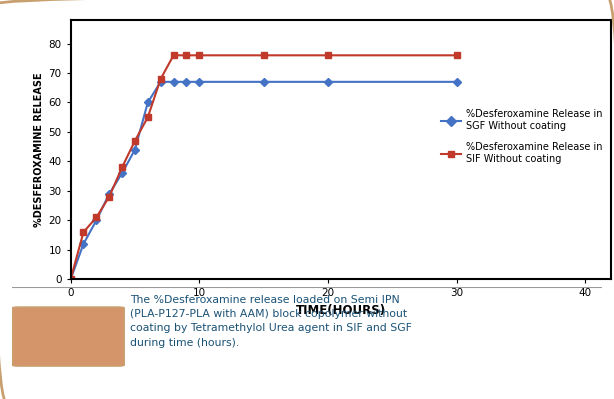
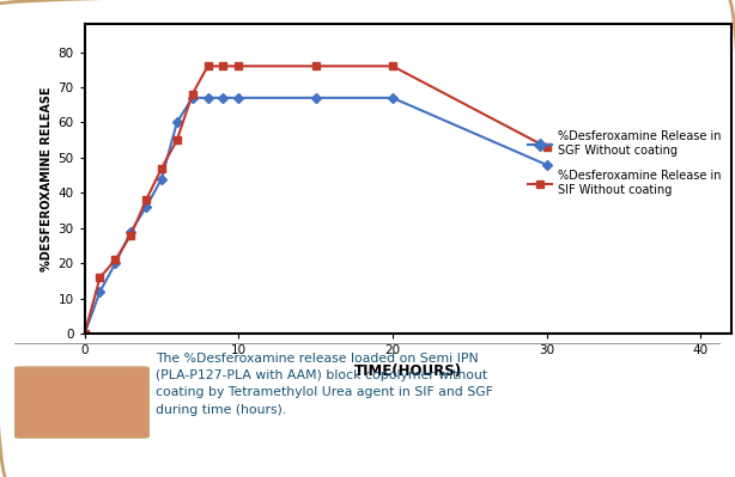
%Desferoxamine Release in SGF Without coating/30: 67 -> 48
%Desferoxamine Release in SIF Without coating/30: 76 -> 53
